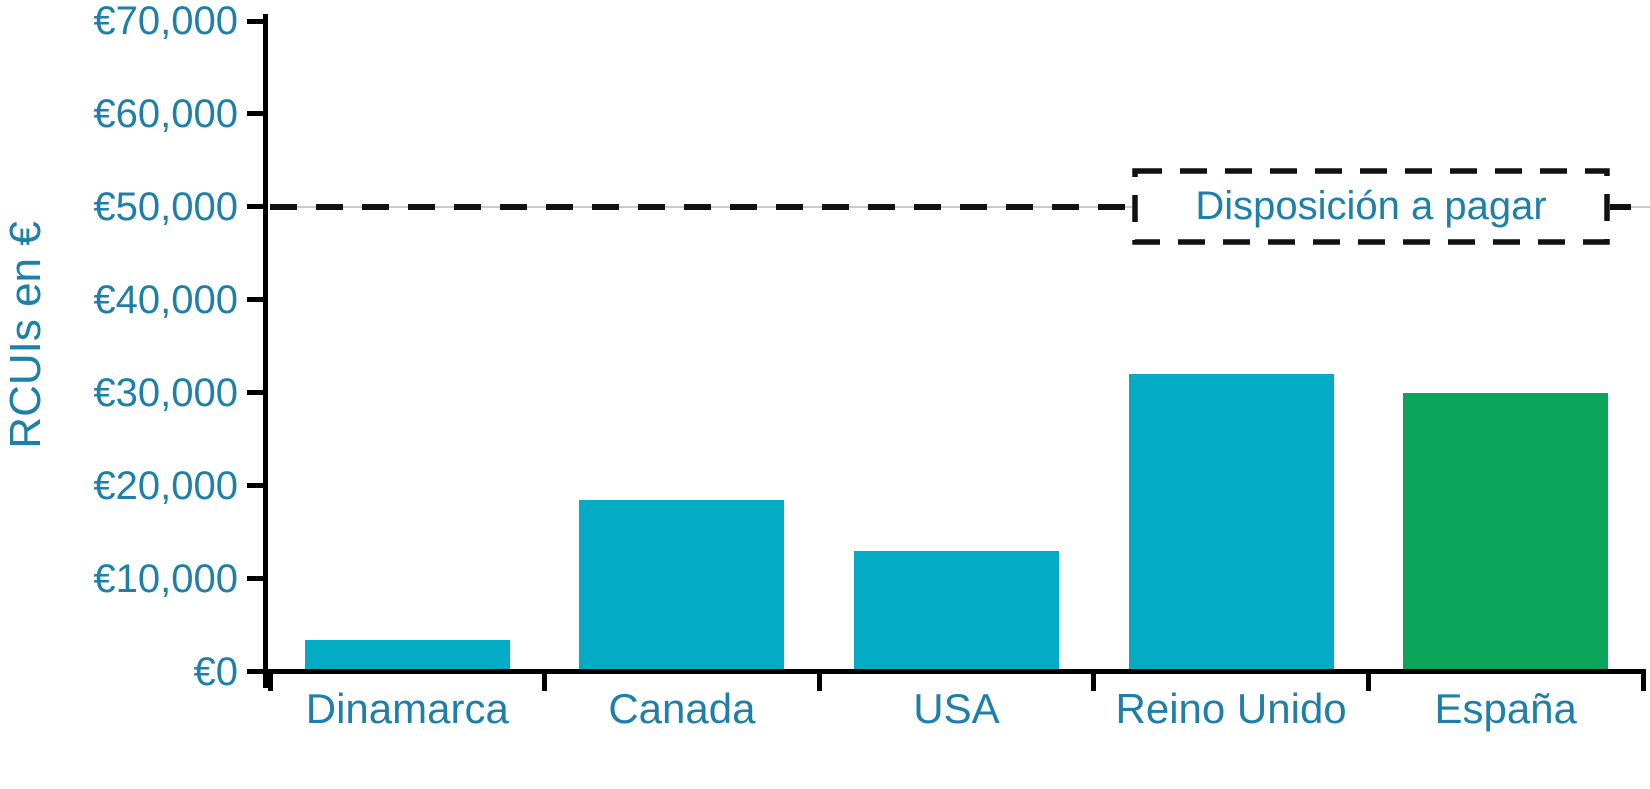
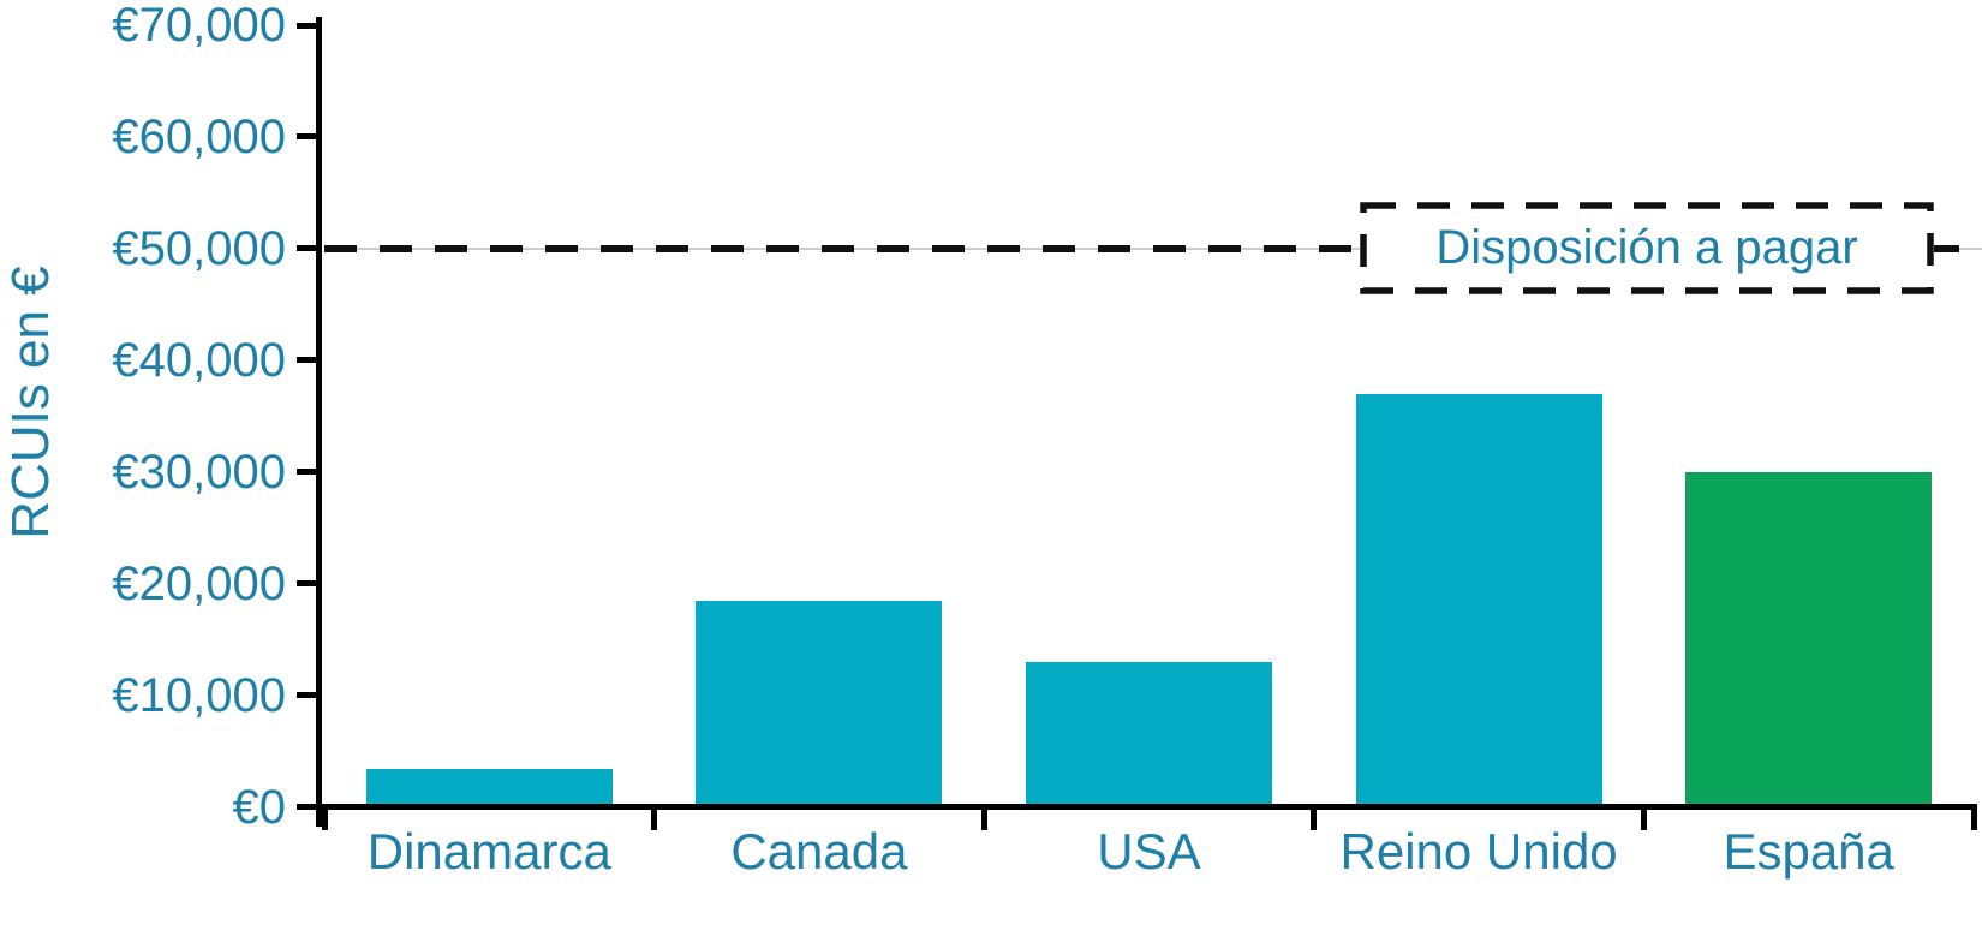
Reino Unido: €32000 -> €37000
